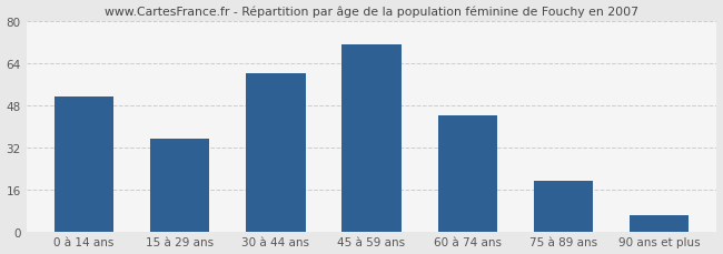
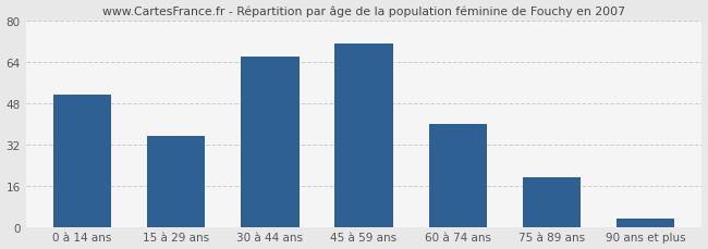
30 à 44 ans: 60 -> 66
60 à 74 ans: 44 -> 40
90 ans et plus: 6 -> 3
